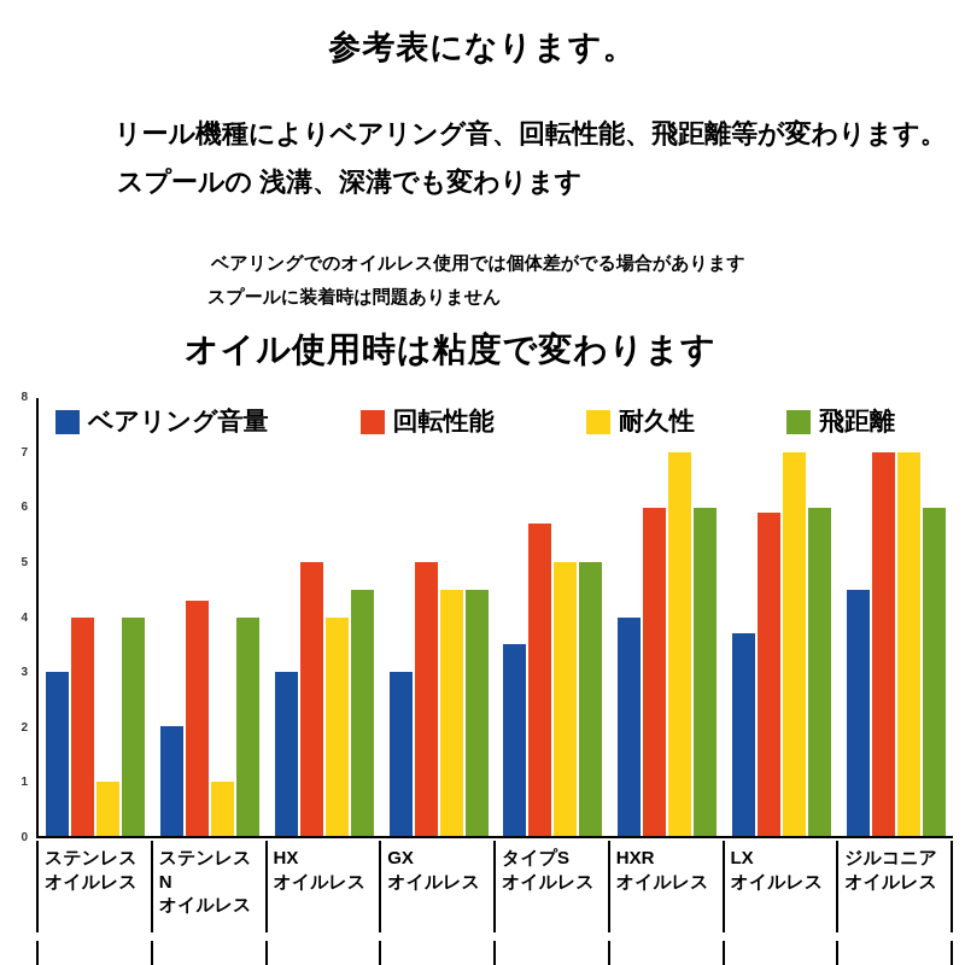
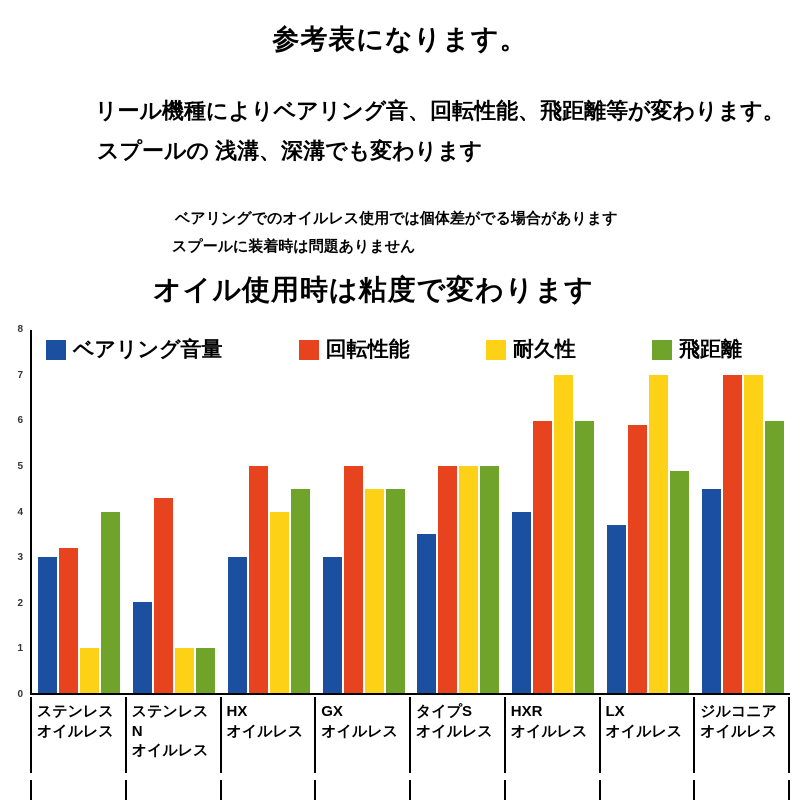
回転性能/ステンレス オイルレス: 4.0 -> 3.2
飛距離/ステンレスN オイルレス: 4.0 -> 1.0
回転性能/タイプS オイルレス: 5.7 -> 5.0
飛距離/LX オイルレス: 6.0 -> 4.9
